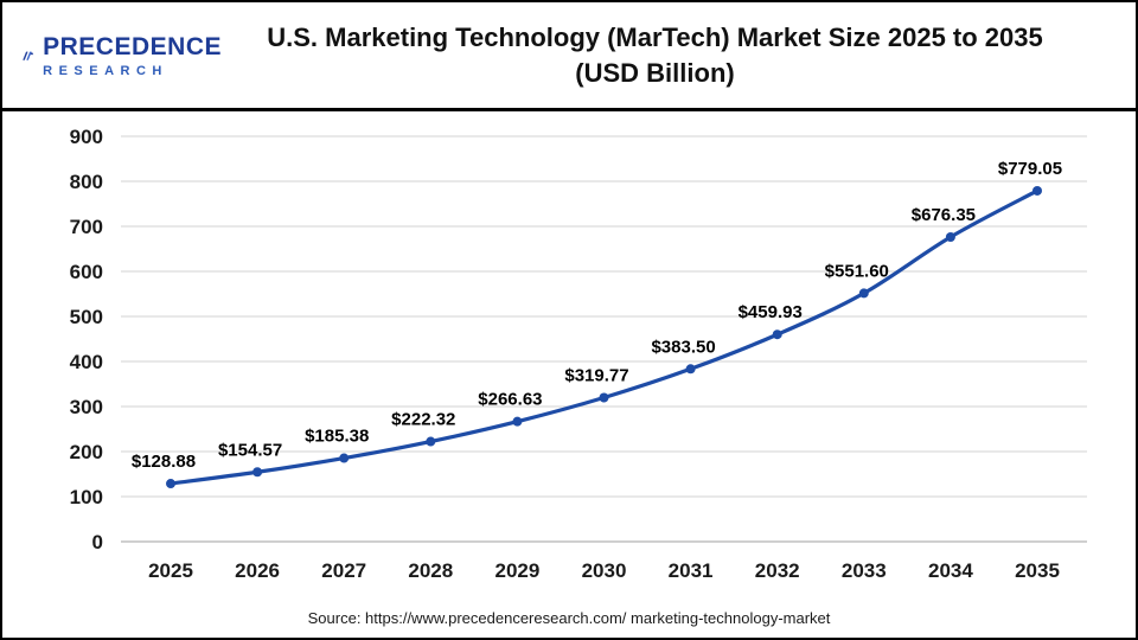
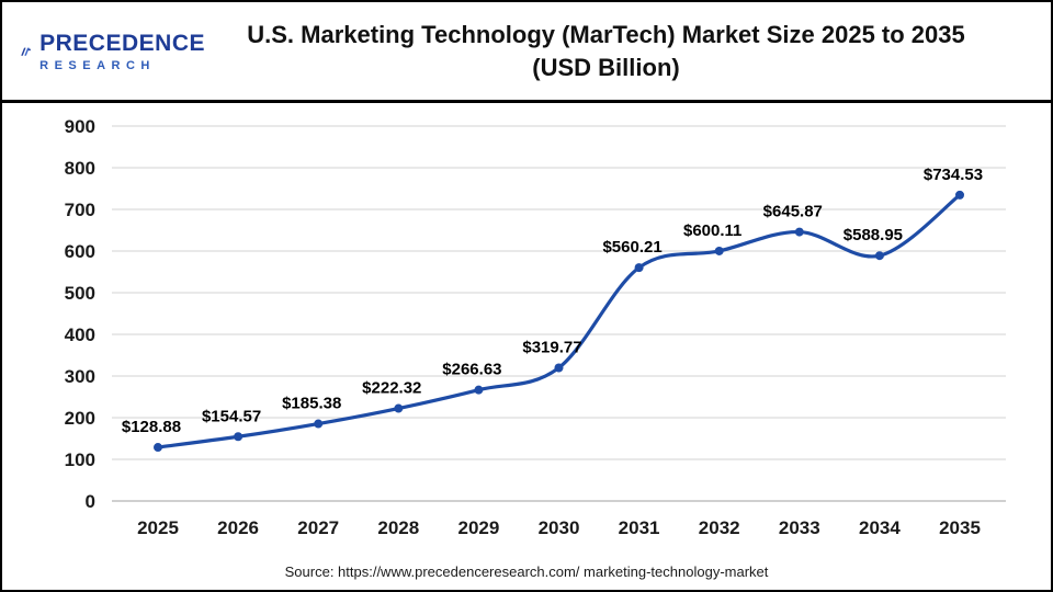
2031: $383.50 -> $560.21
2032: $459.93 -> $600.11
2033: $551.60 -> $645.87
2034: $676.35 -> $588.95
2035: $779.05 -> $734.53
